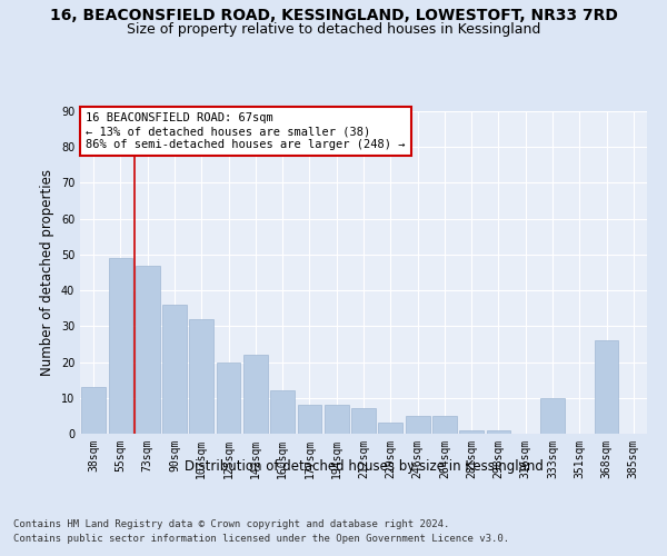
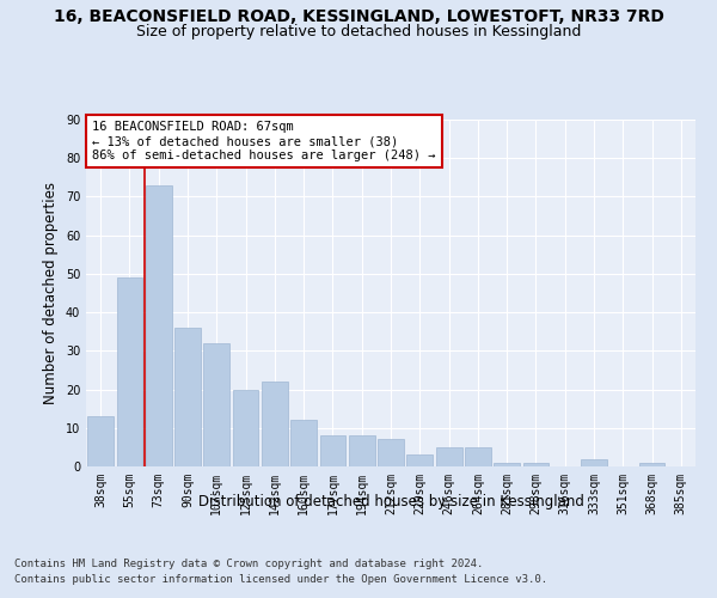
73sqm: 47 -> 73
333sqm: 10 -> 2
368sqm: 26 -> 1
